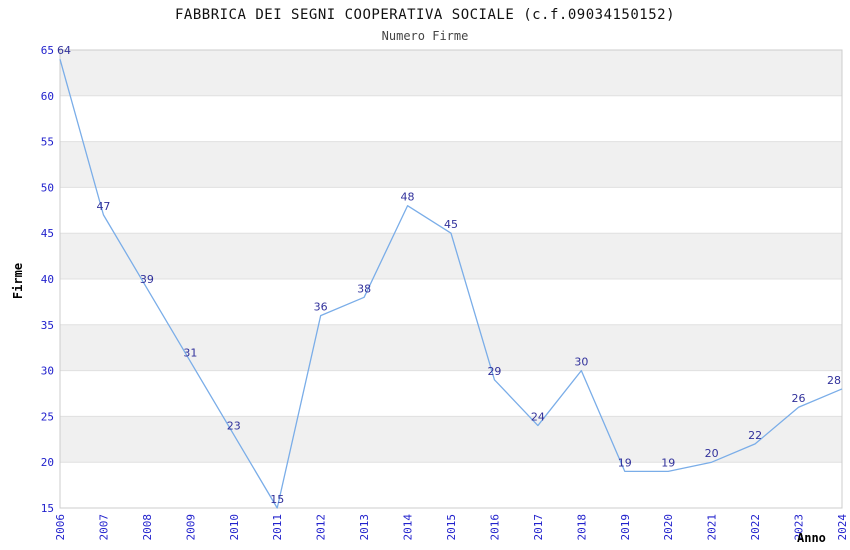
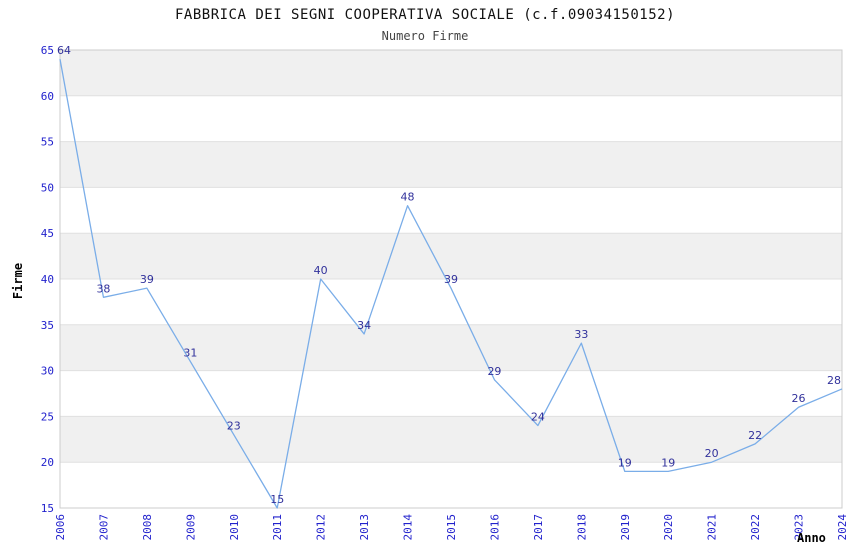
2007: 47 -> 38
2012: 36 -> 40
2013: 38 -> 34
2015: 45 -> 39
2018: 30 -> 33
